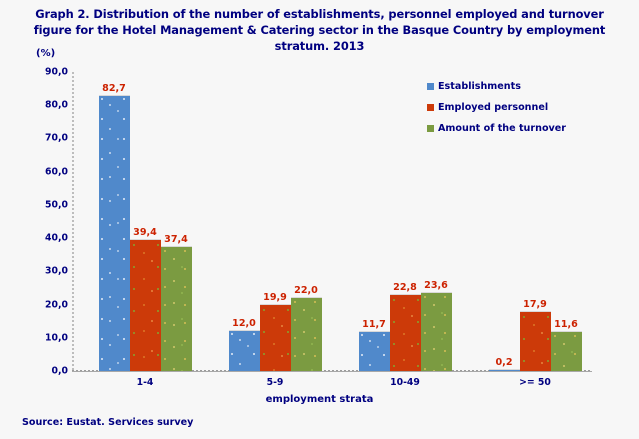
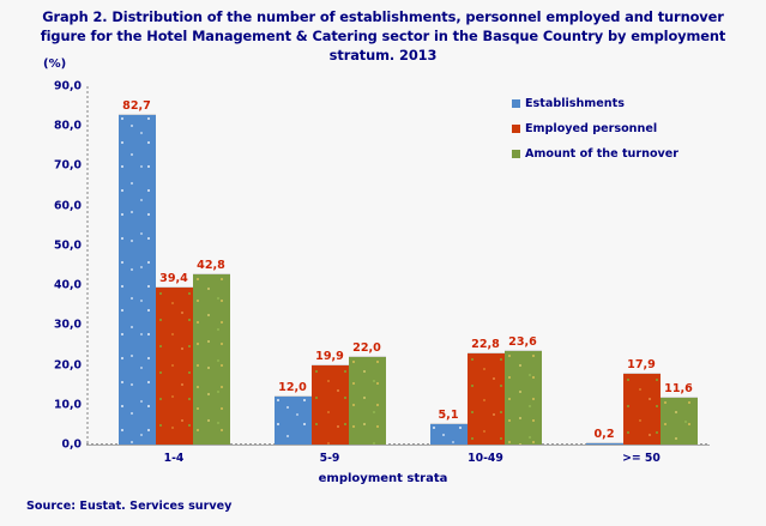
Amount of the turnover/1-4: 37,4 -> 42,8
Establishments/10-49: 11,7 -> 5,1
